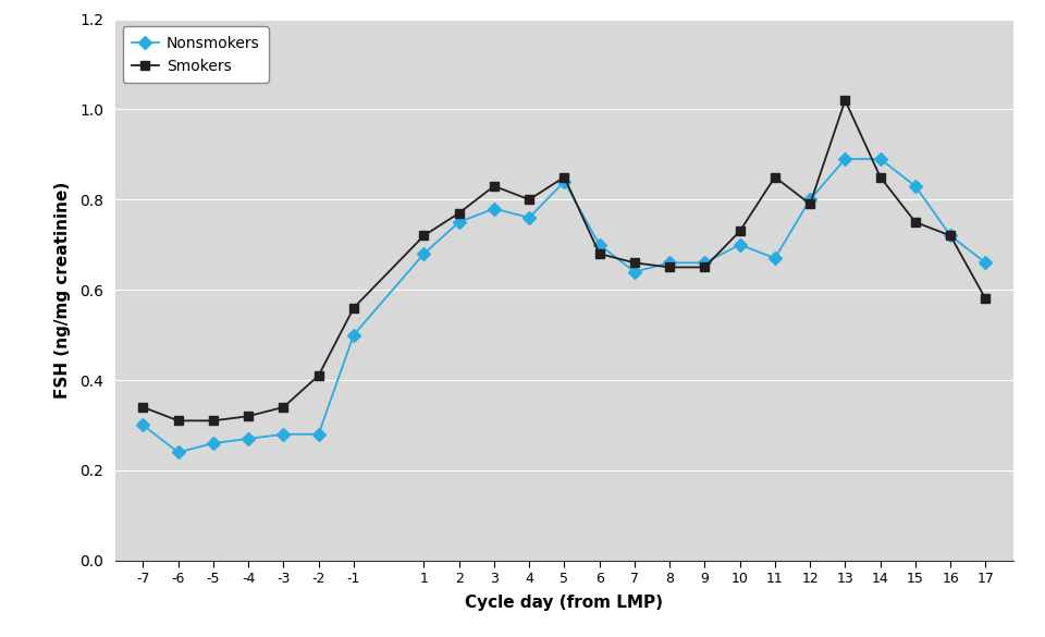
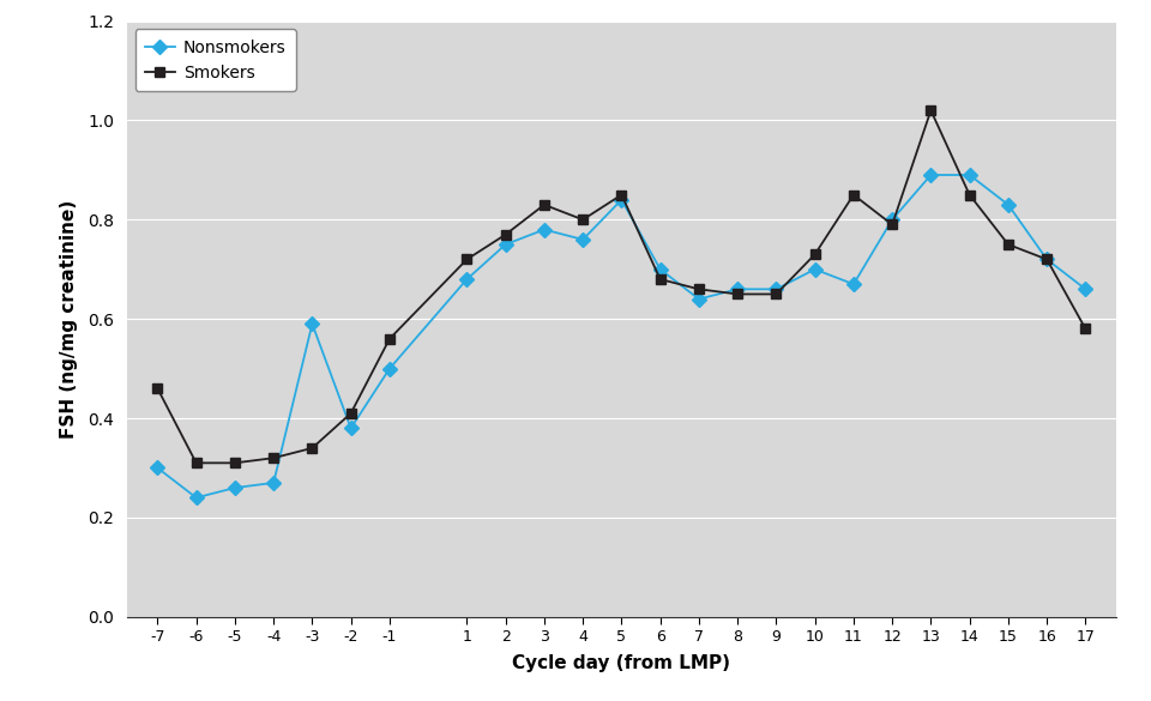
Smokers/-7: 0.34 -> 0.46
Nonsmokers/-3: 0.28 -> 0.59
Nonsmokers/-2: 0.28 -> 0.38
